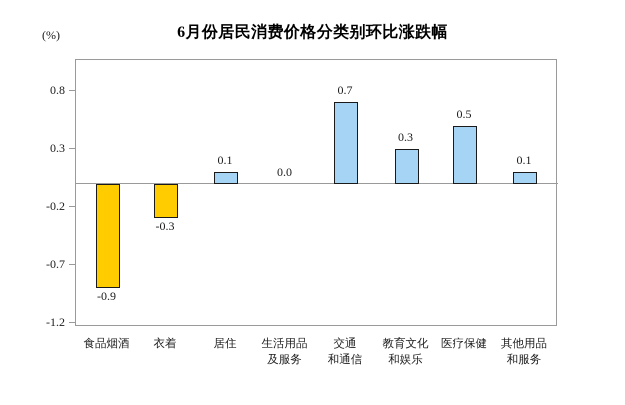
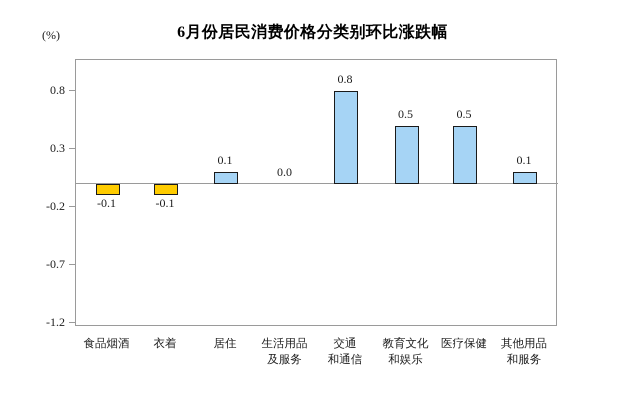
食品烟酒: -0.9 -> -0.1
衣着: -0.3 -> -0.1
交通和通信: 0.7 -> 0.8
教育文化和娱乐: 0.3 -> 0.5
